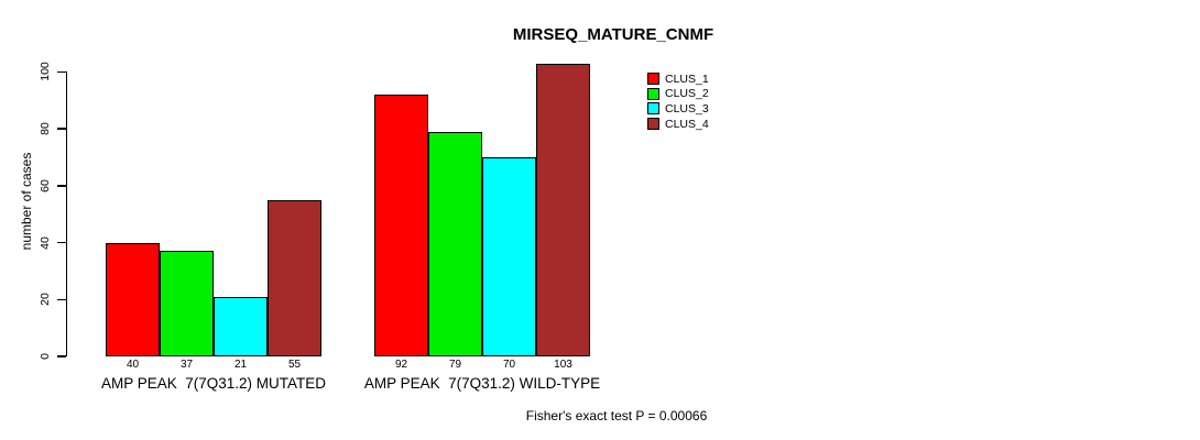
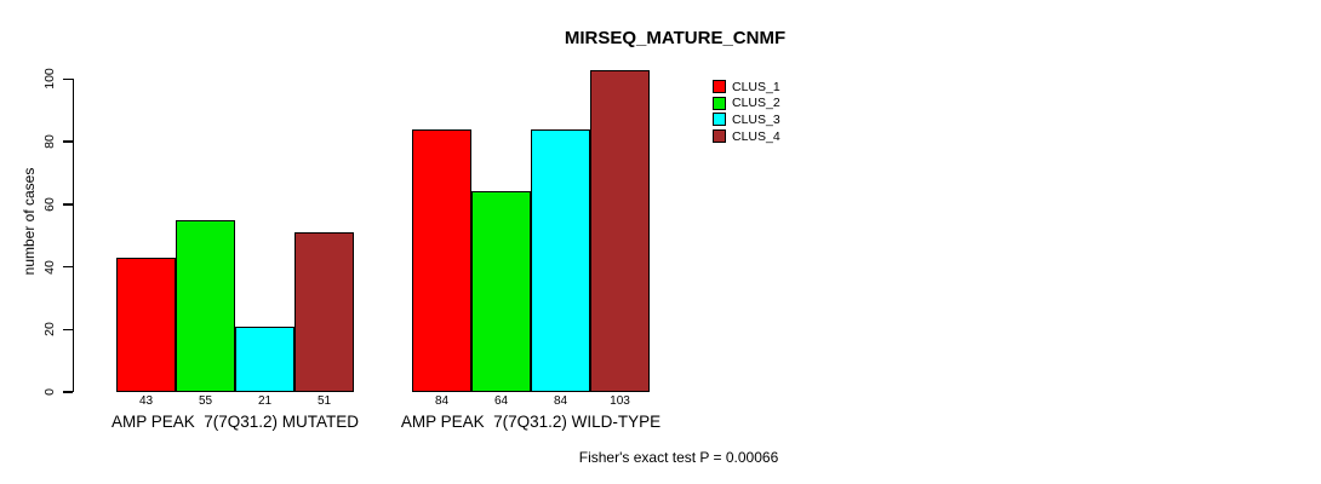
CLUS_1/AMP PEAK 7(7Q31.2) MUTATED: 40 -> 43
CLUS_2/AMP PEAK 7(7Q31.2) MUTATED: 37 -> 55
CLUS_4/AMP PEAK 7(7Q31.2) MUTATED: 55 -> 51
CLUS_1/AMP PEAK 7(7Q31.2) WILD-TYPE: 92 -> 84
CLUS_2/AMP PEAK 7(7Q31.2) WILD-TYPE: 79 -> 64
CLUS_3/AMP PEAK 7(7Q31.2) WILD-TYPE: 70 -> 84
